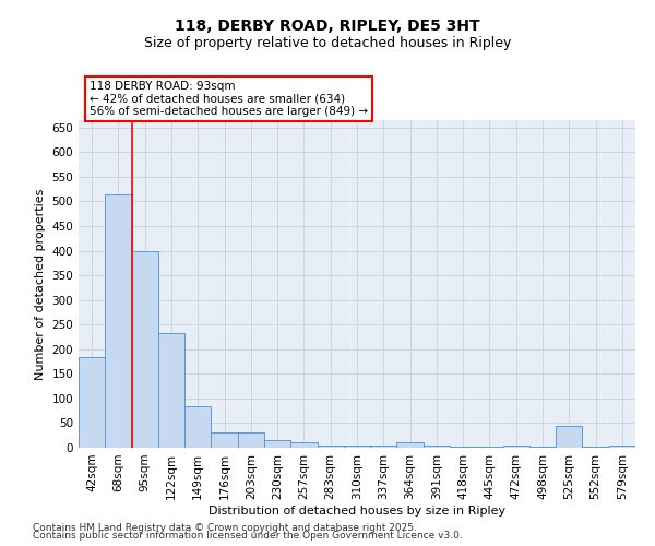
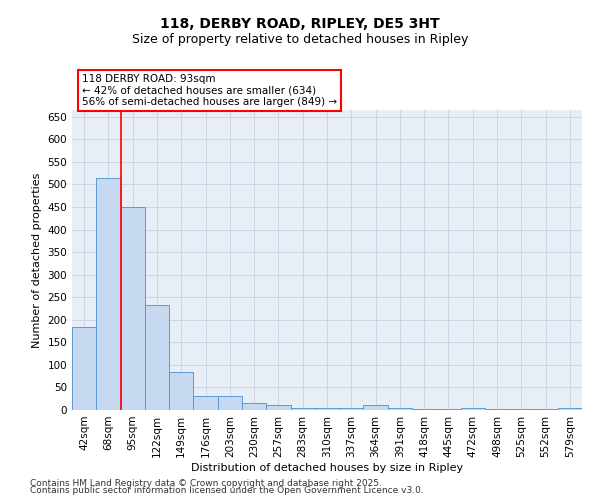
95sqm: 400 -> 450
525sqm: 45 -> 2
